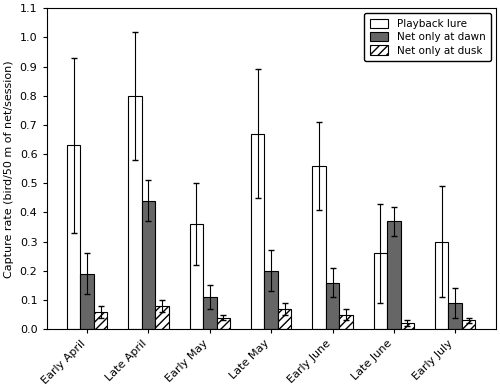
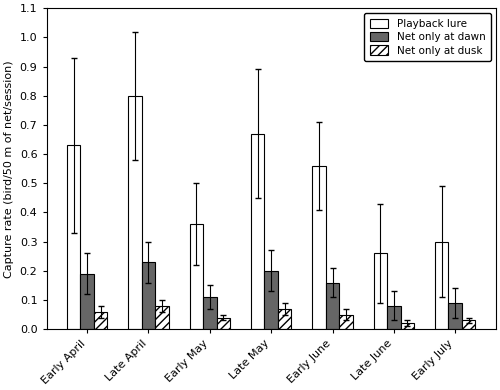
Net only at dawn/Late April: 0.44 -> 0.23
Net only at dawn/Late June: 0.37 -> 0.08
